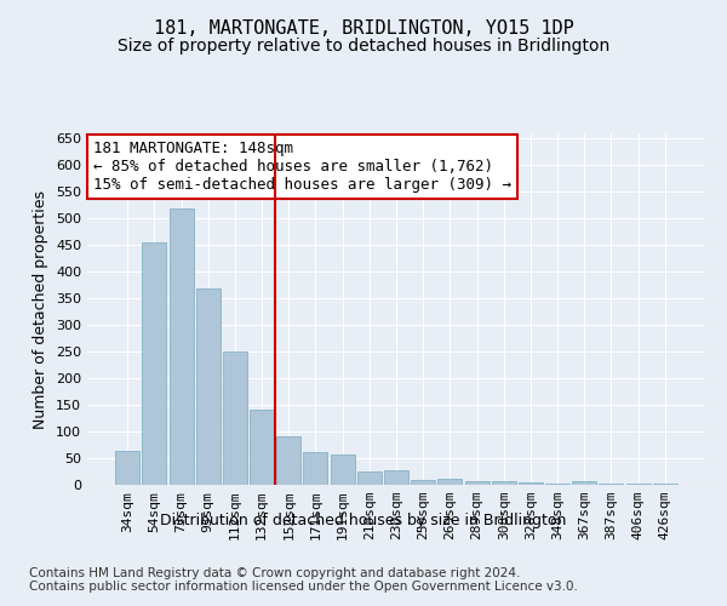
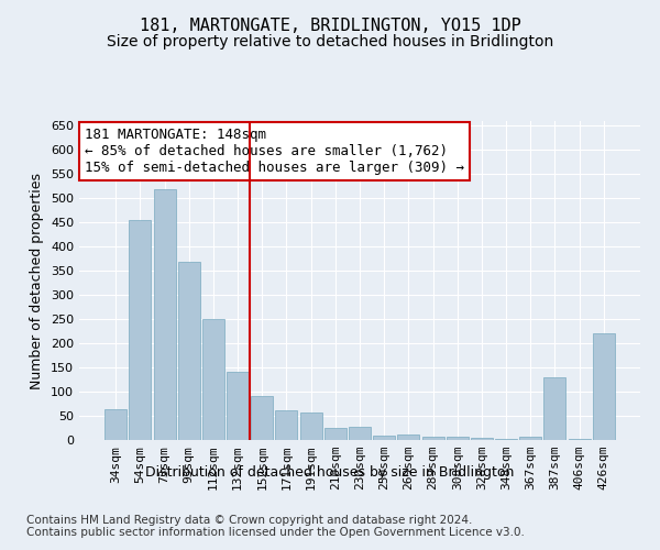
387sqm: 3 -> 130
426sqm: 2 -> 220
